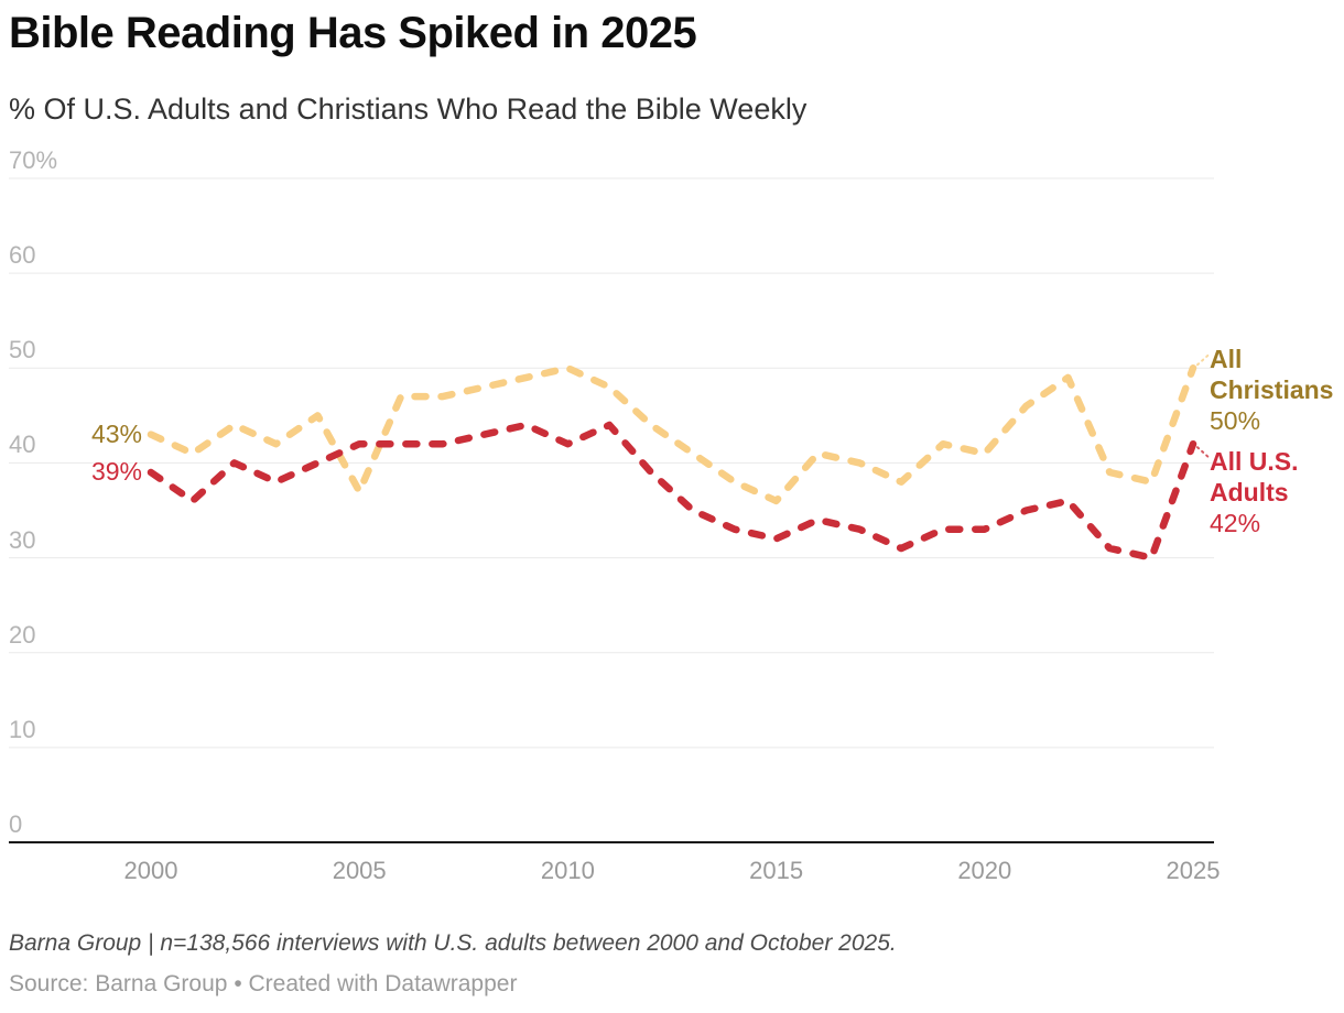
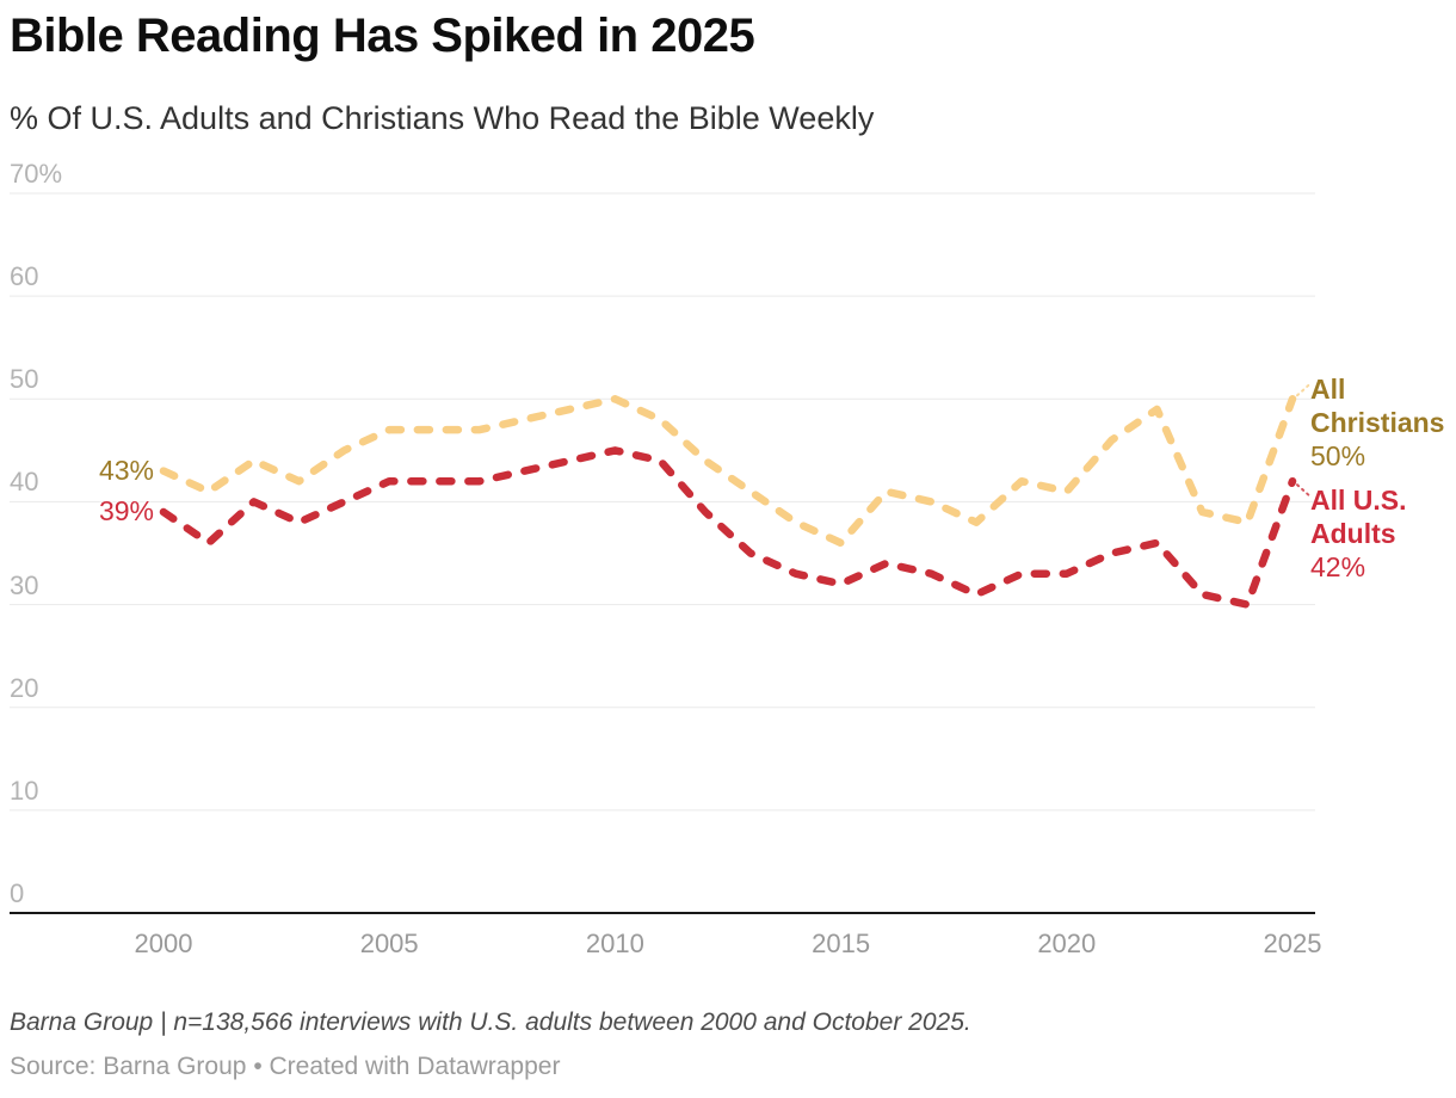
All Christians/2005: 37% -> 47%
All U.S. Adults/2010: 42% -> 45%
